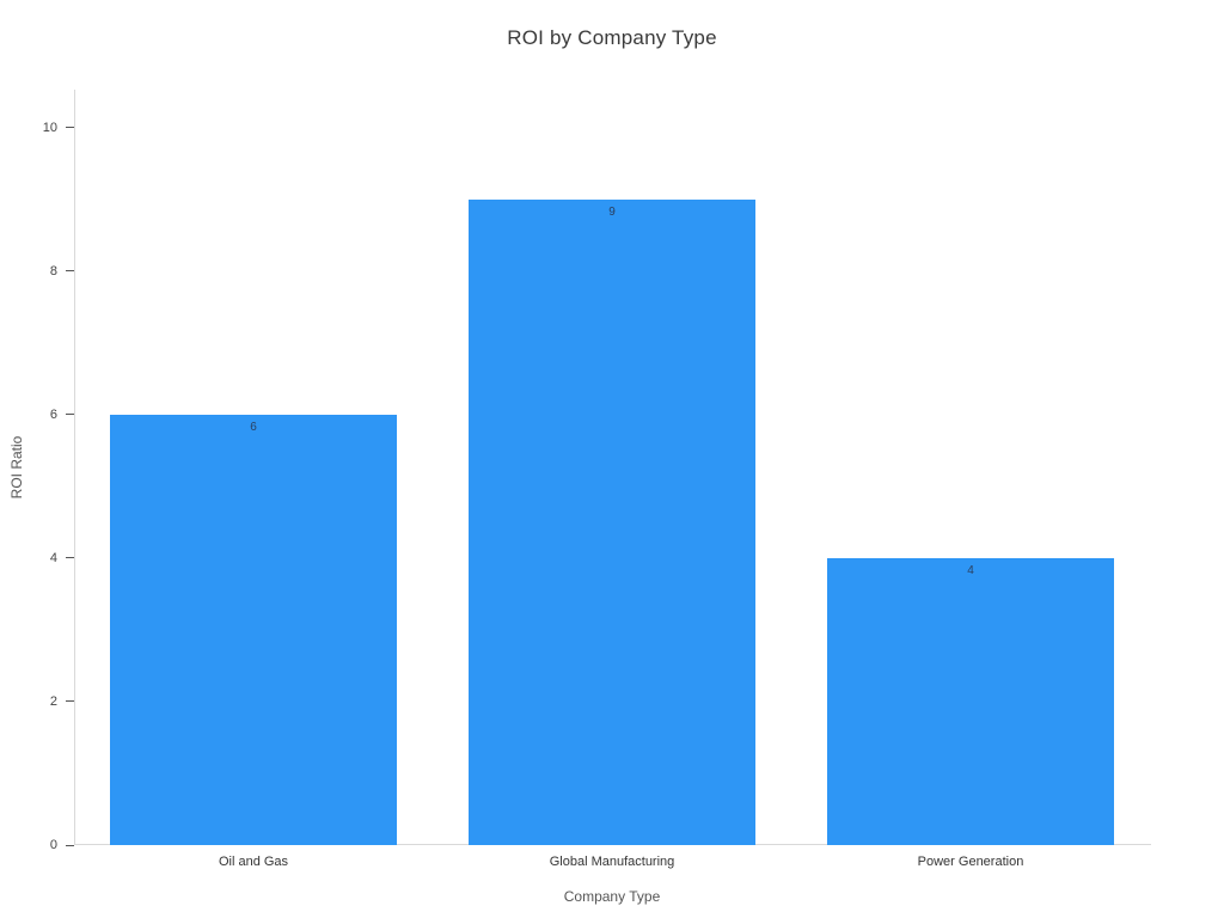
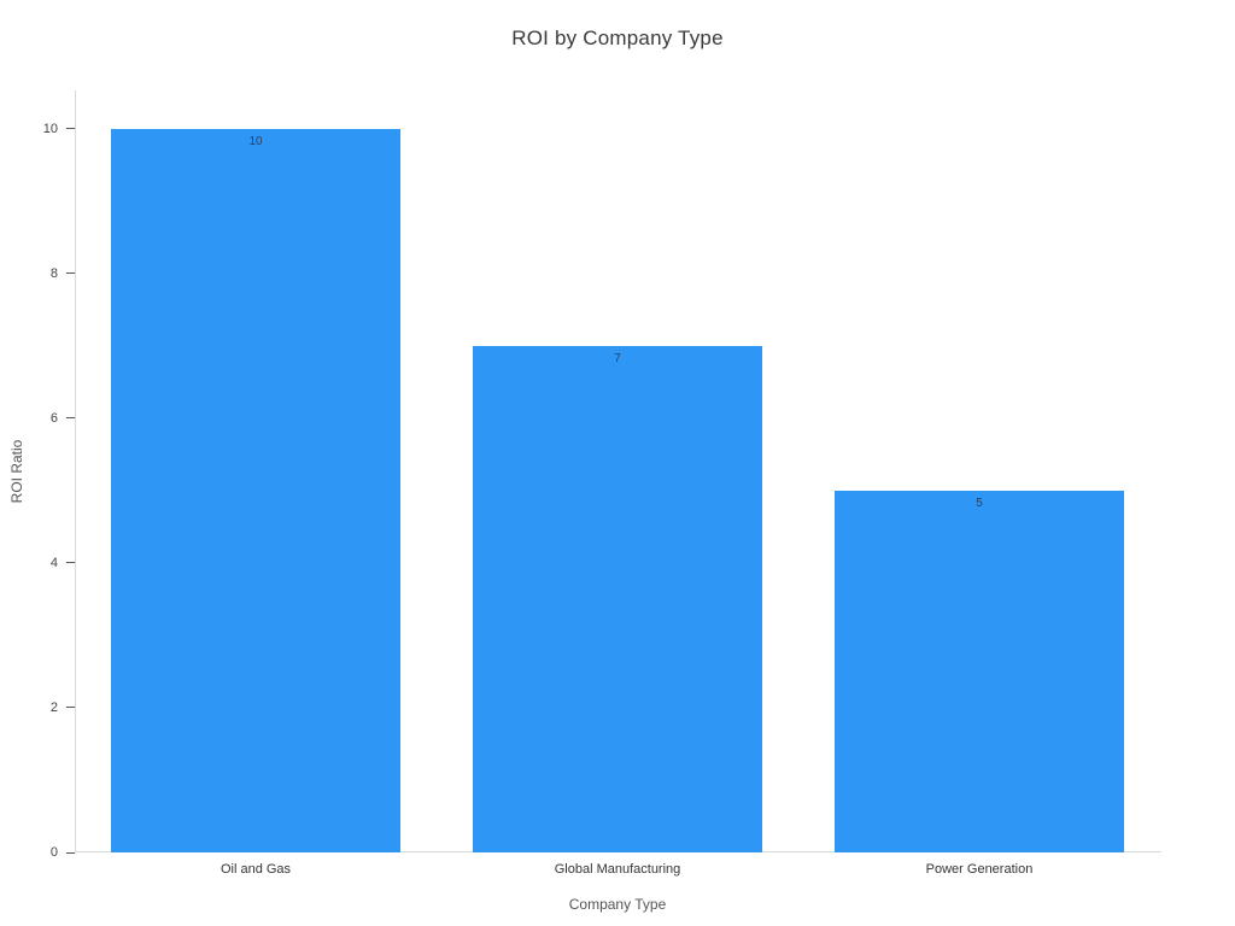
Oil and Gas: 6 -> 10
Global Manufacturing: 9 -> 7
Power Generation: 4 -> 5
